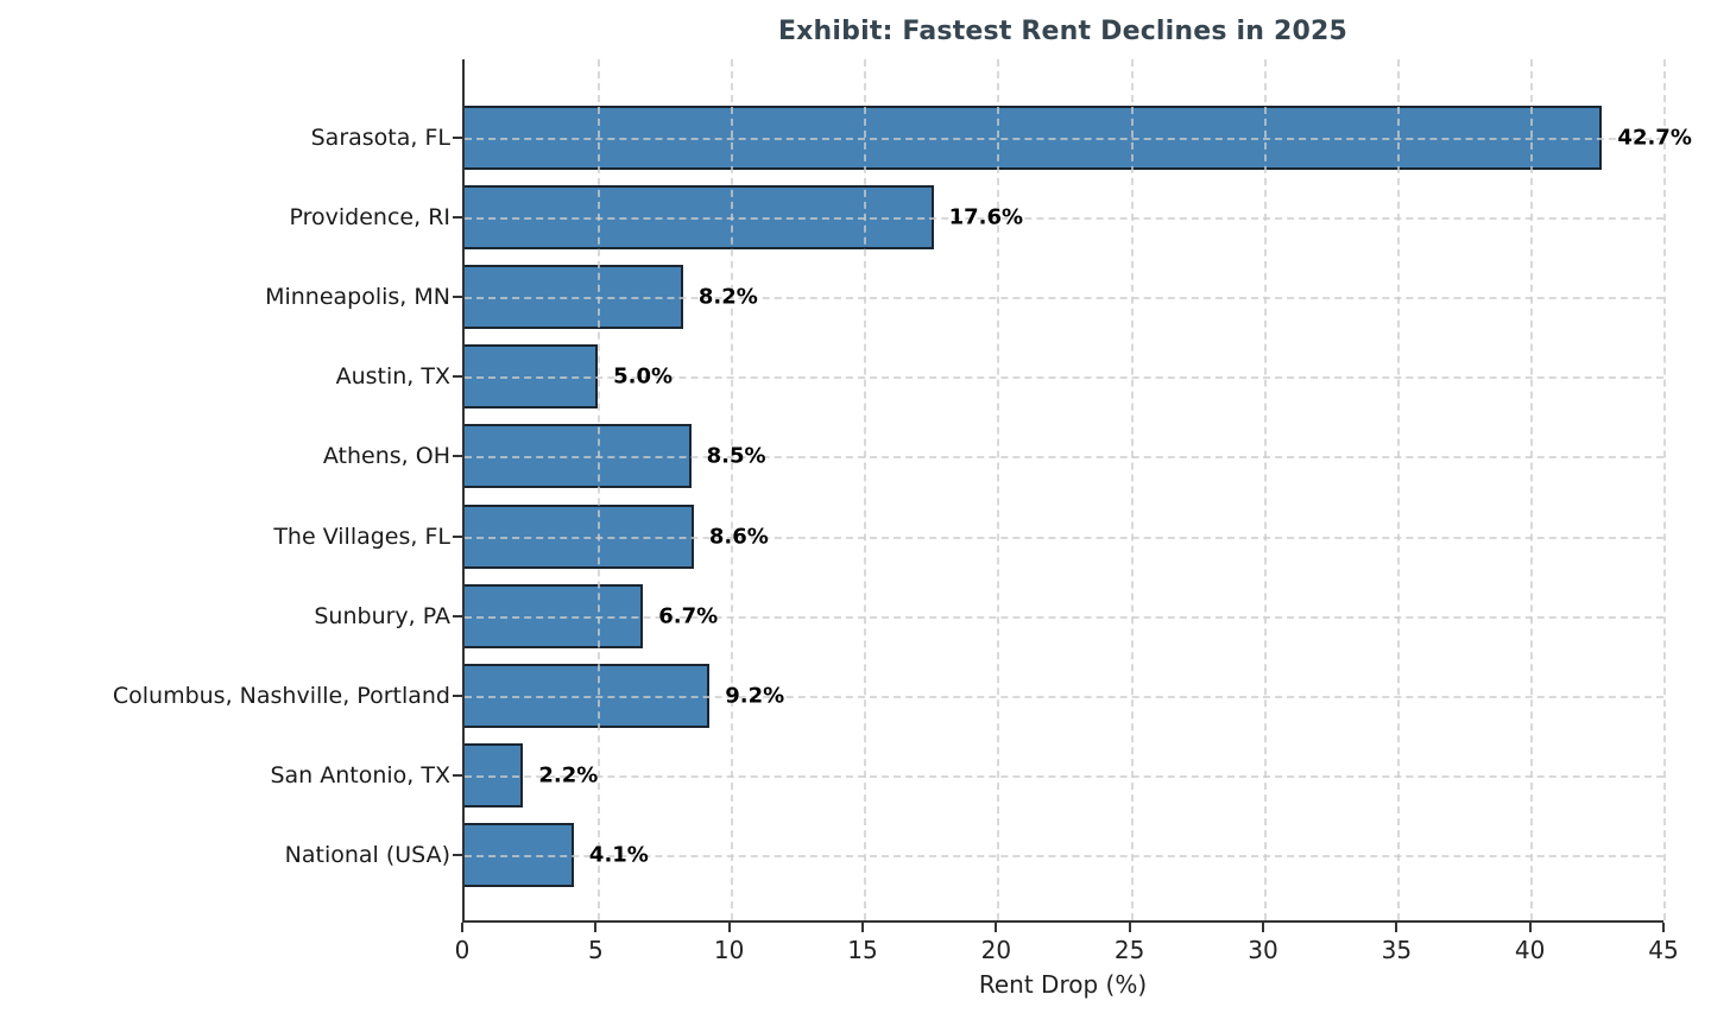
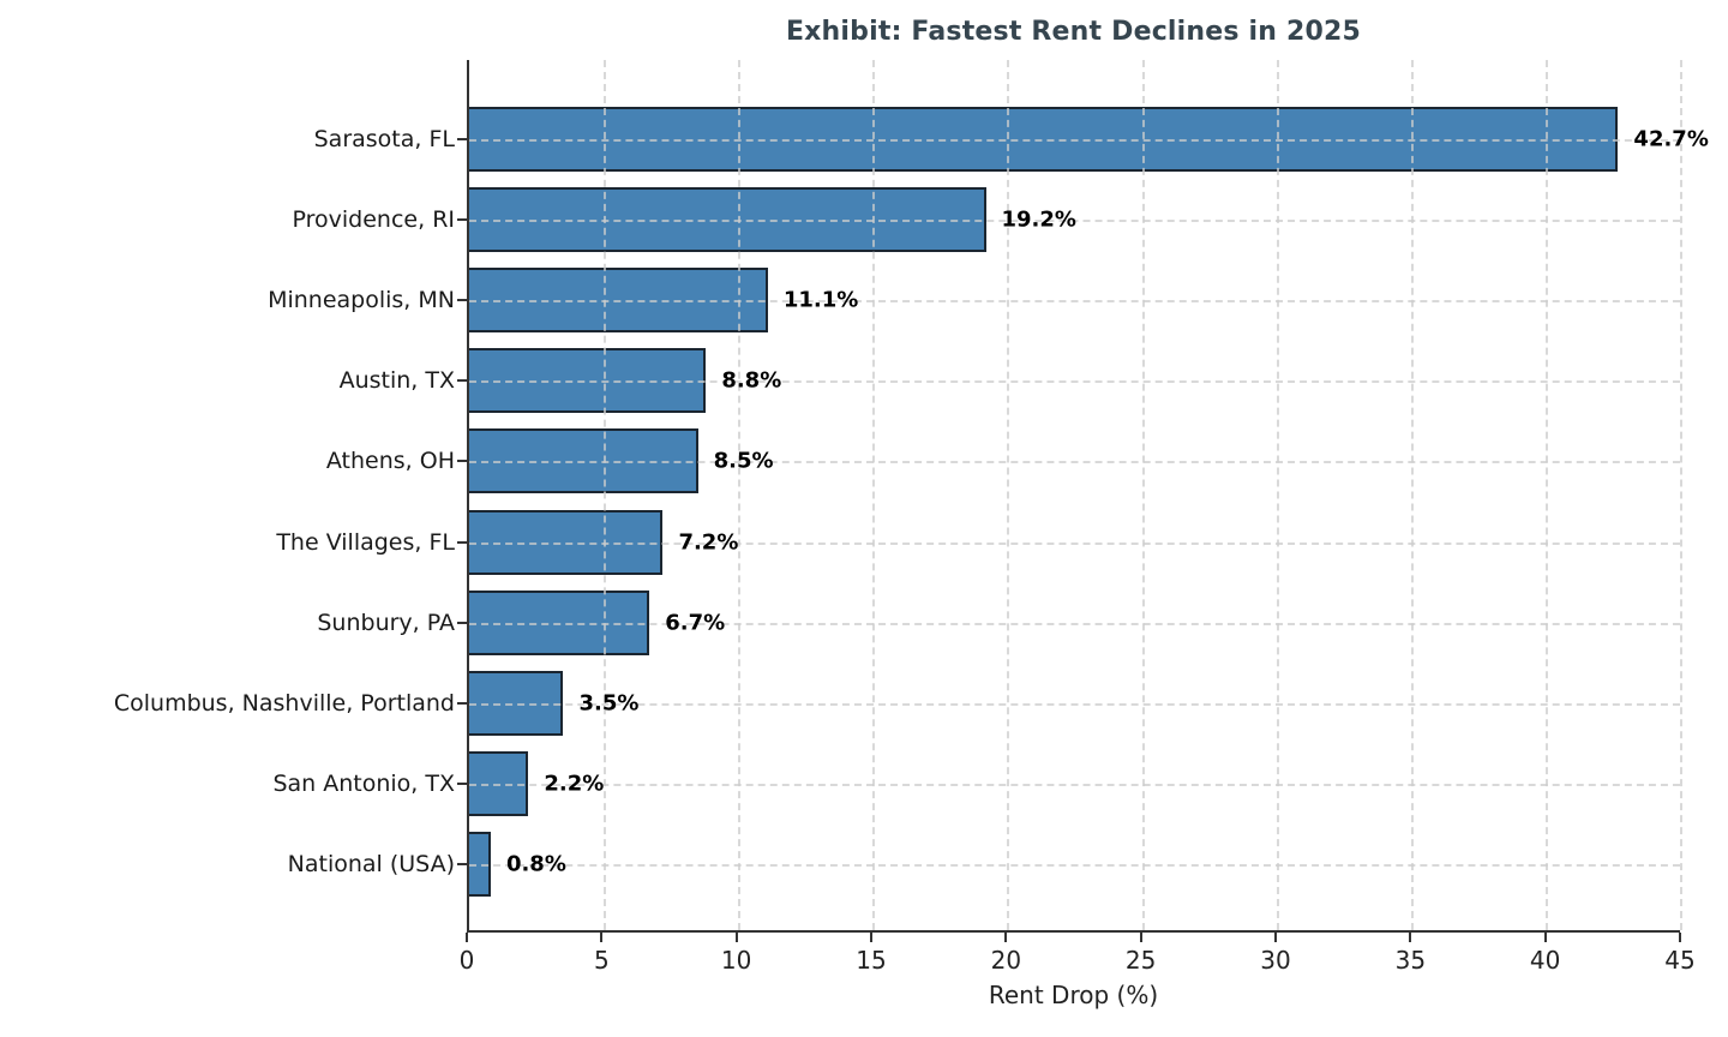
Providence, RI: 17.6% -> 19.2%
Minneapolis, MN: 8.2% -> 11.1%
Austin, TX: 5.0% -> 8.8%
The Villages, FL: 8.6% -> 7.2%
Columbus, Nashville, Portland: 9.2% -> 3.5%
National (USA): 4.1% -> 0.8%
